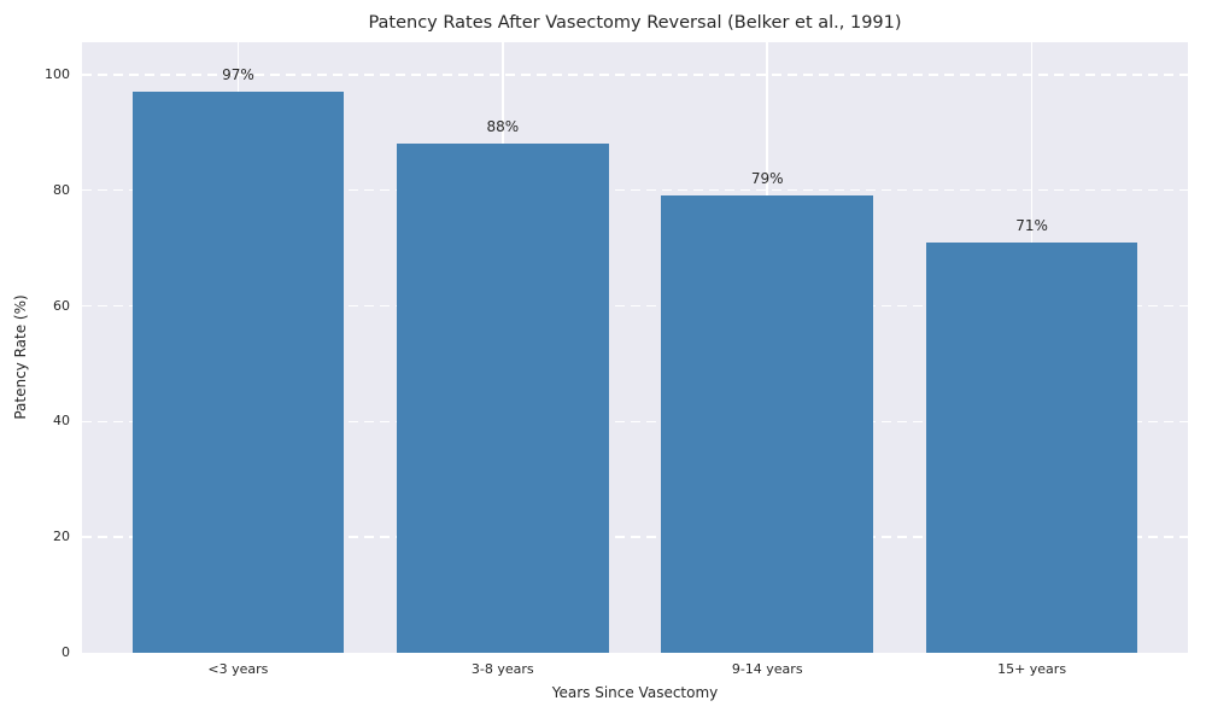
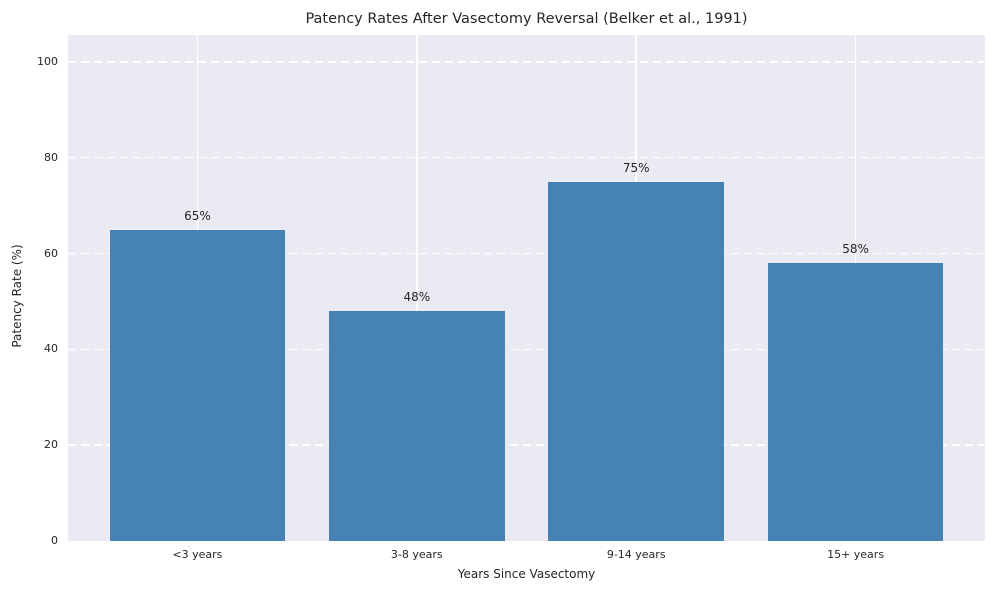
<3 years: 97% -> 65%
3-8 years: 88% -> 48%
9-14 years: 79% -> 75%
15+ years: 71% -> 58%
